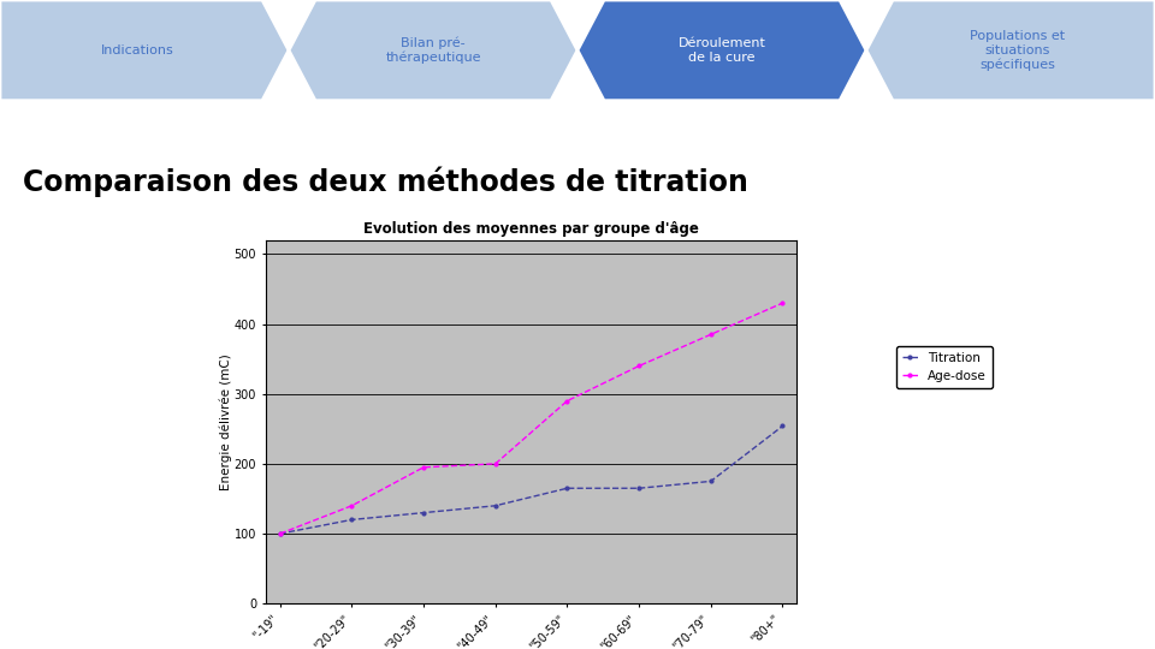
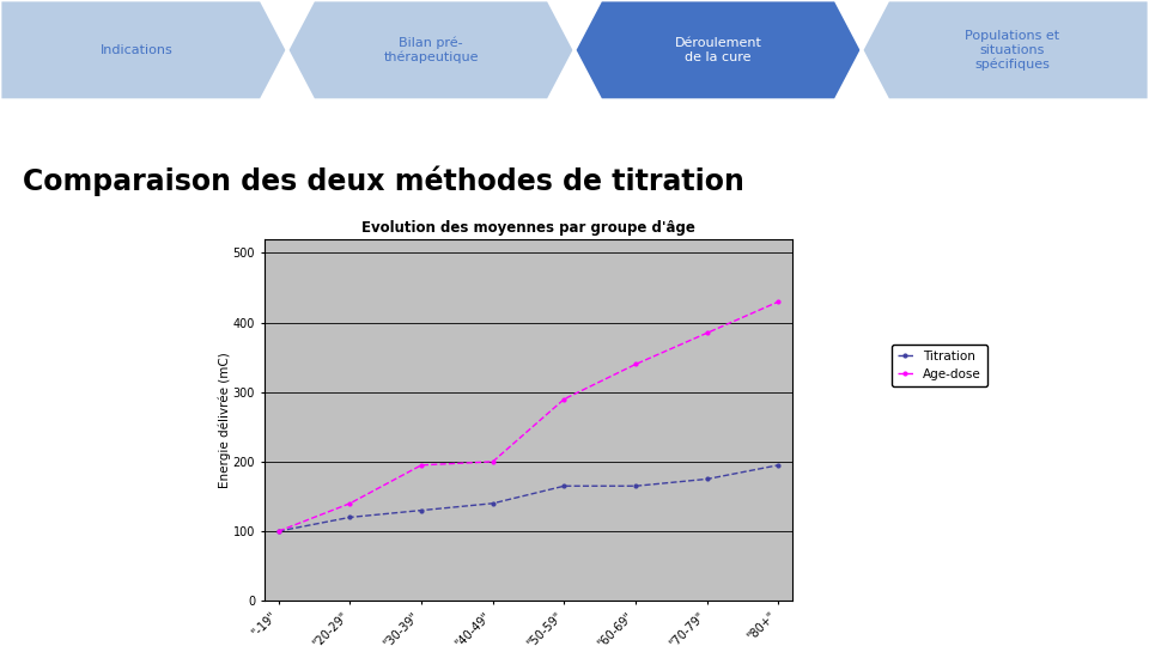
Titration/"80+": 254 -> 195
